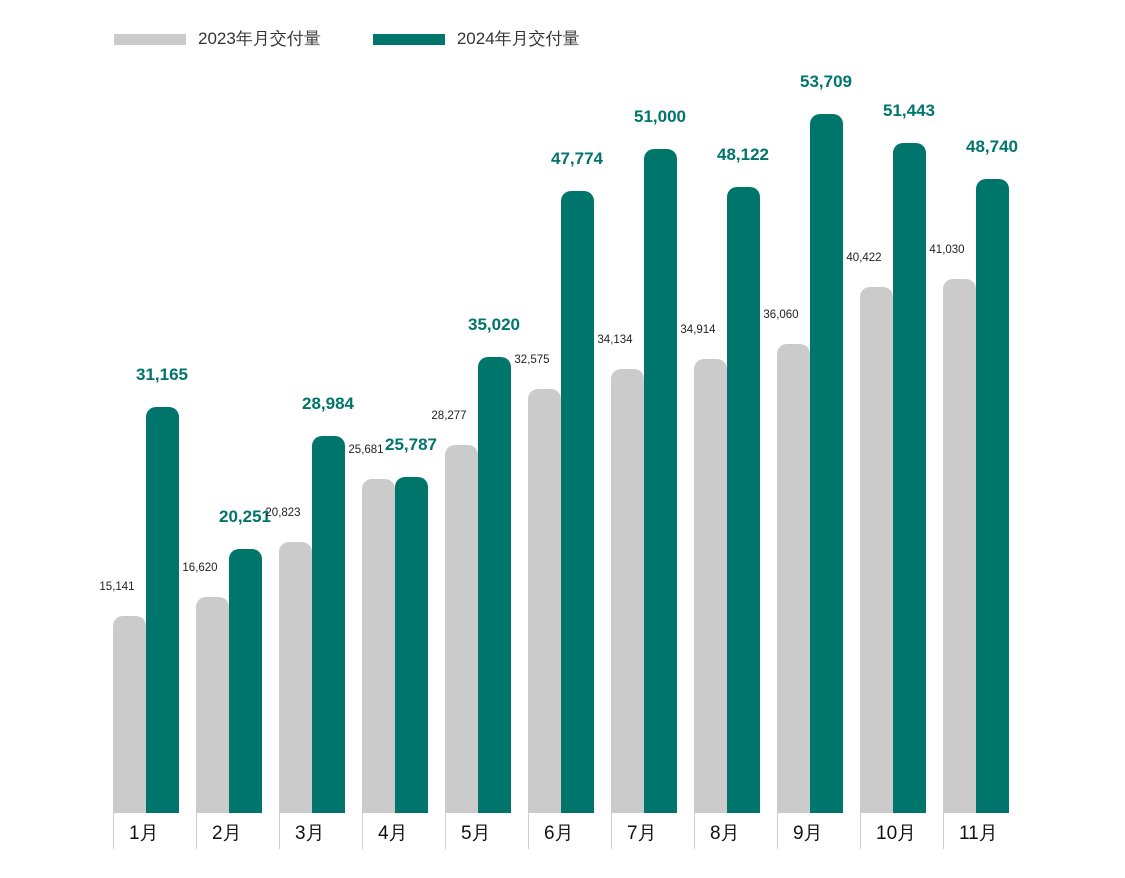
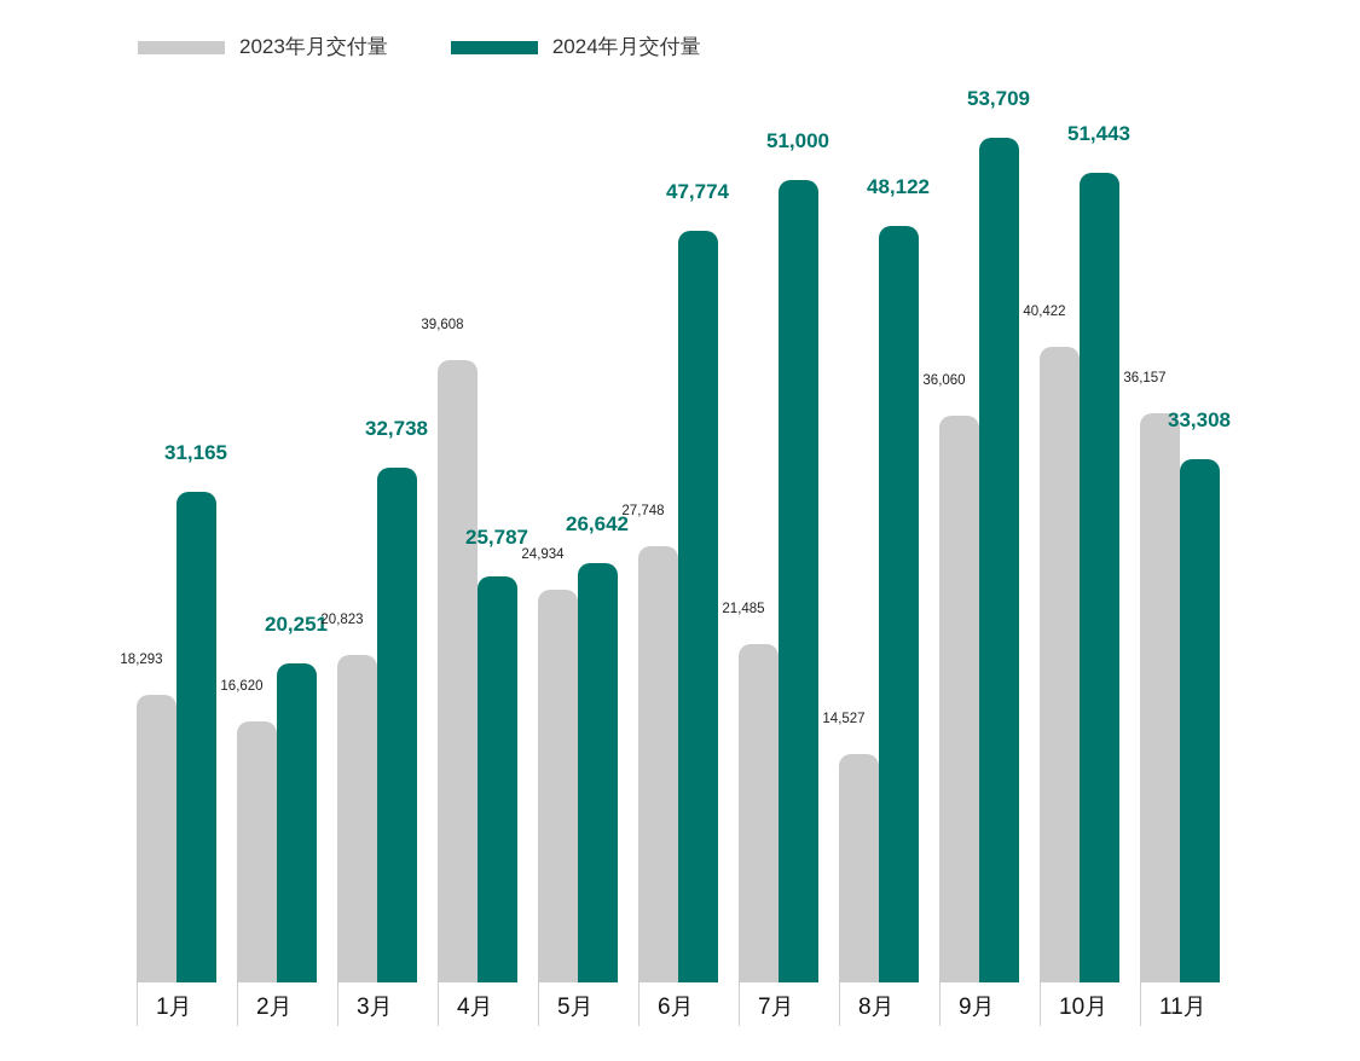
2023年月交付量/1月: 15,141 -> 18,293
2024年月交付量/3月: 28,984 -> 32,738
2023年月交付量/4月: 25,681 -> 39,608
2023年月交付量/5月: 28,277 -> 24,934
2024年月交付量/5月: 35,020 -> 26,642
2023年月交付量/6月: 32,575 -> 27,748
2023年月交付量/7月: 34,134 -> 21,485
2023年月交付量/8月: 34,914 -> 14,527
2023年月交付量/11月: 41,030 -> 36,157
2024年月交付量/11月: 48,740 -> 33,308
